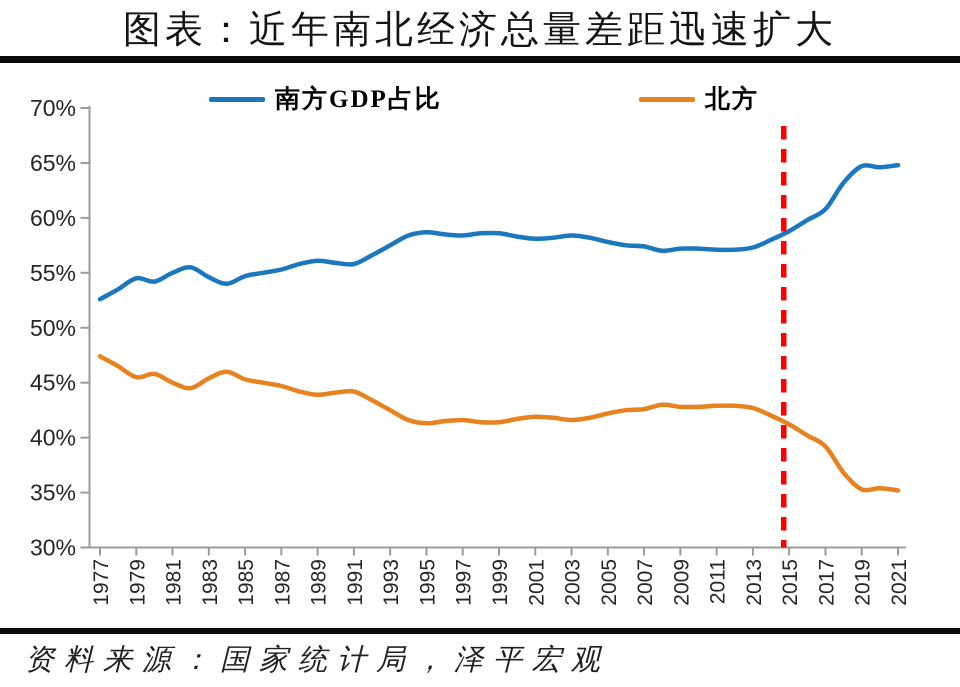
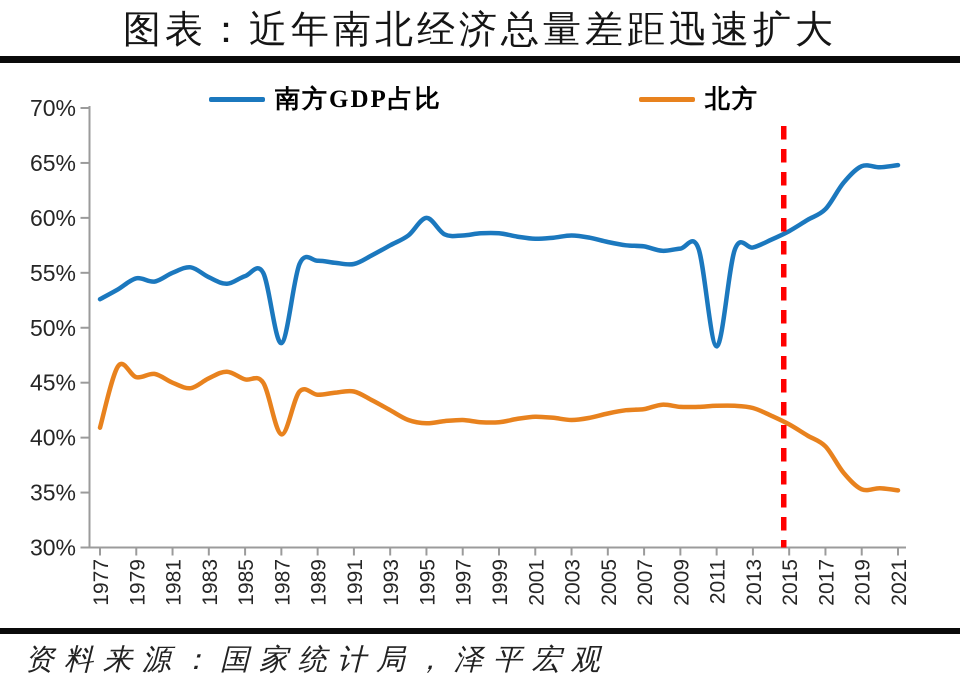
北方/1977: 47.4% -> 40.9%
南方GDP占比/1987: 55.3% -> 48.6%
北方/1987: 44.7% -> 40.3%
南方GDP占比/1995: 58.7% -> 60.0%
南方GDP占比/2011: 57.1% -> 48.3%
